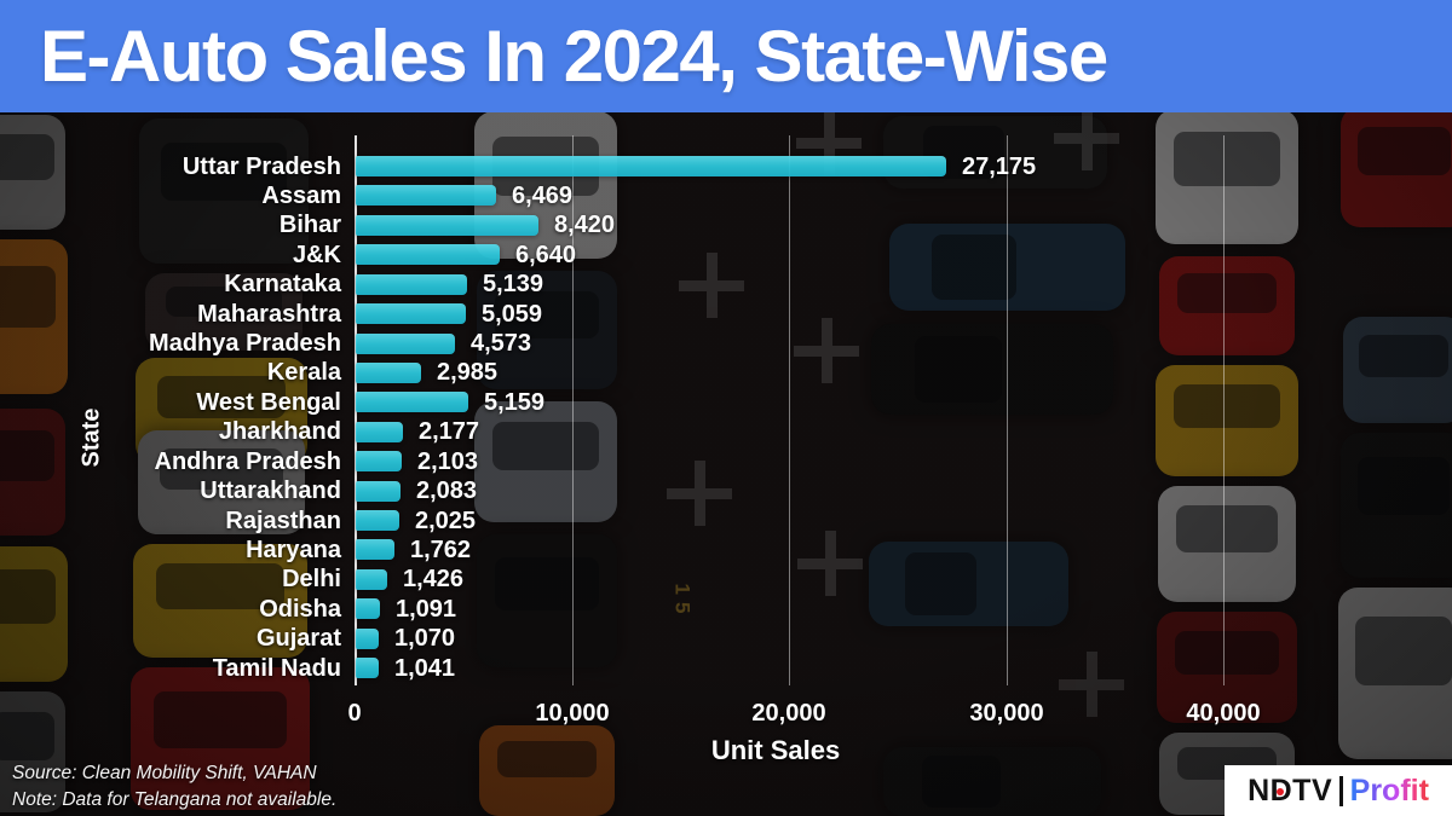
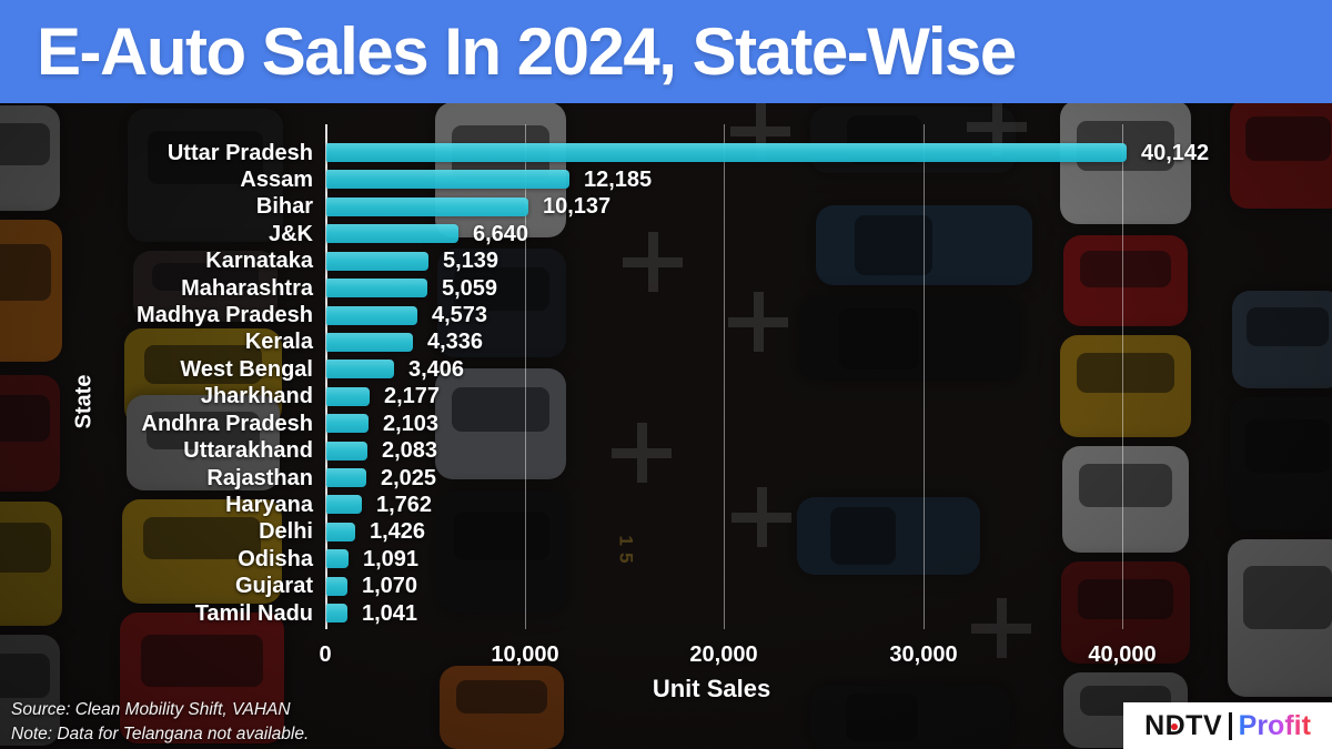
Uttar Pradesh: 27,175 -> 40,142
Assam: 6,469 -> 12,185
Bihar: 8,420 -> 10,137
Kerala: 2,985 -> 4,336
West Bengal: 5,159 -> 3,406
